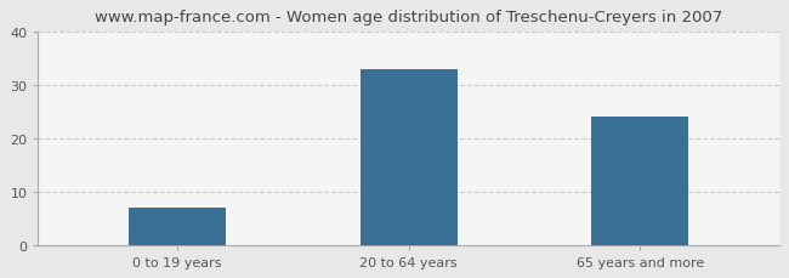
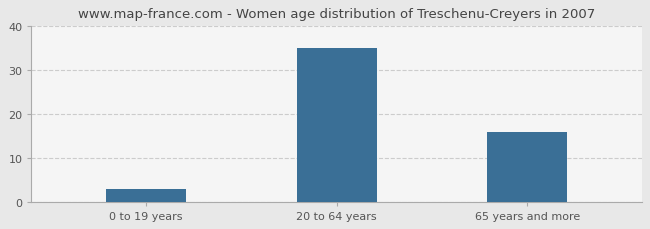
0 to 19 years: 7 -> 3
20 to 64 years: 33 -> 35
65 years and more: 24 -> 16
